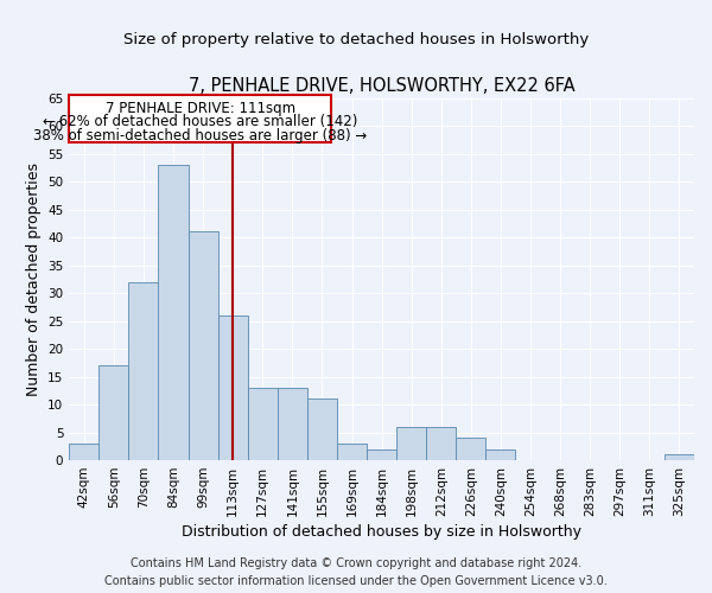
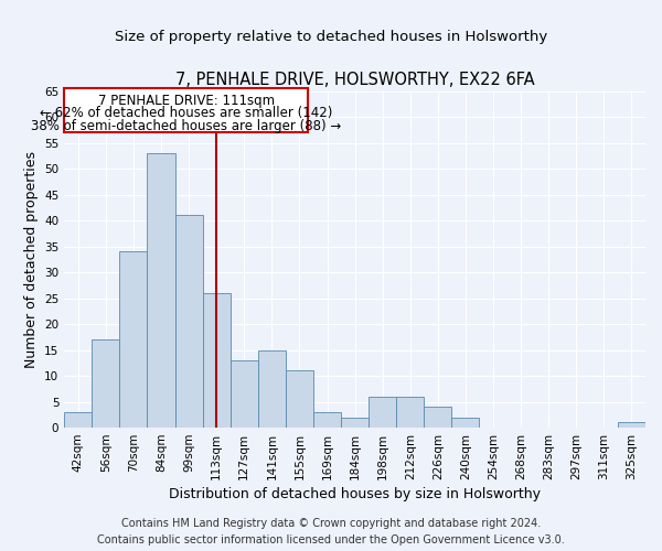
70sqm: 32 -> 34
141sqm: 13 -> 15
